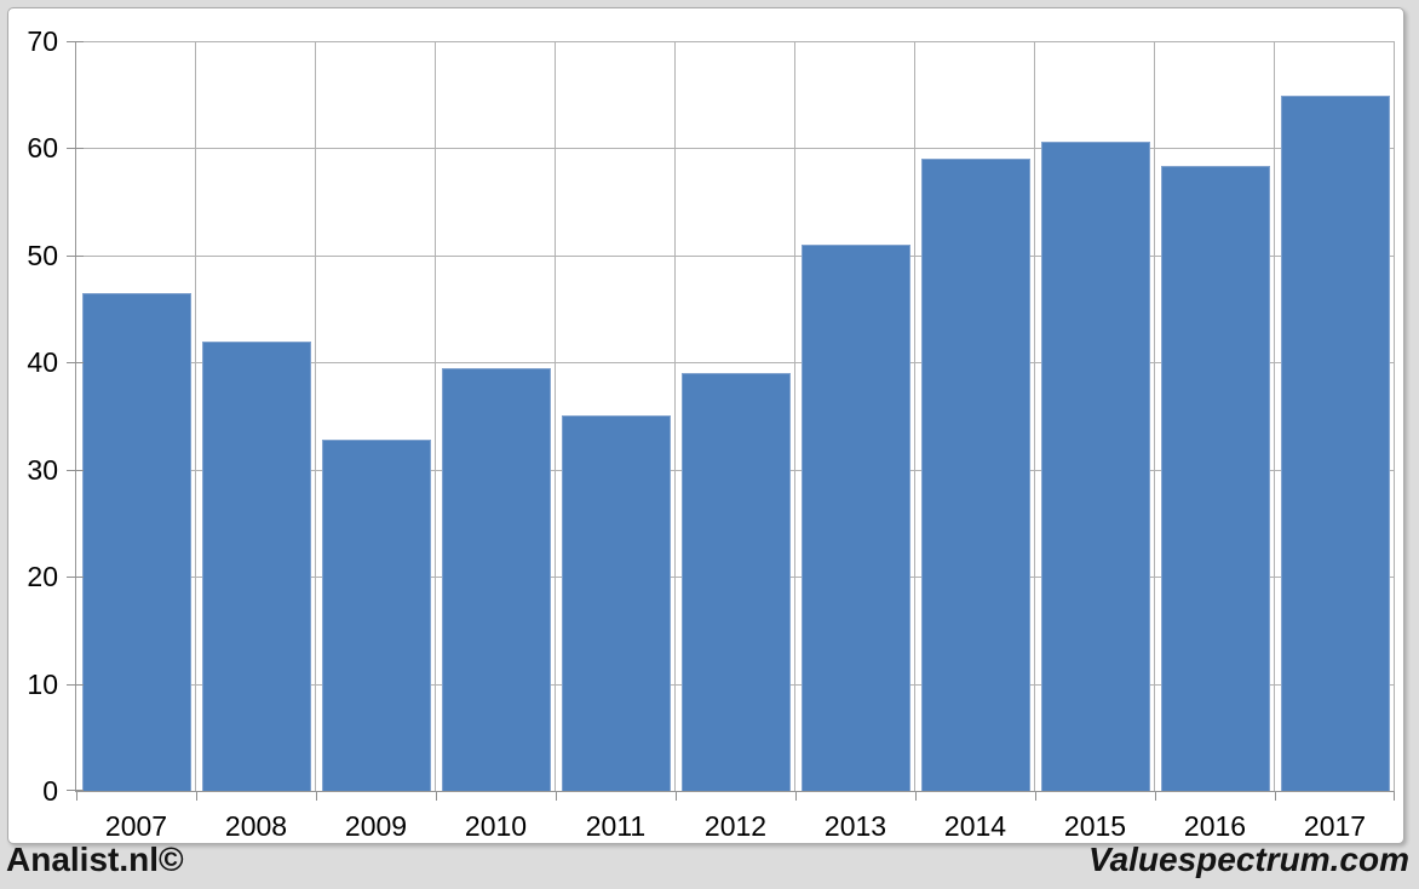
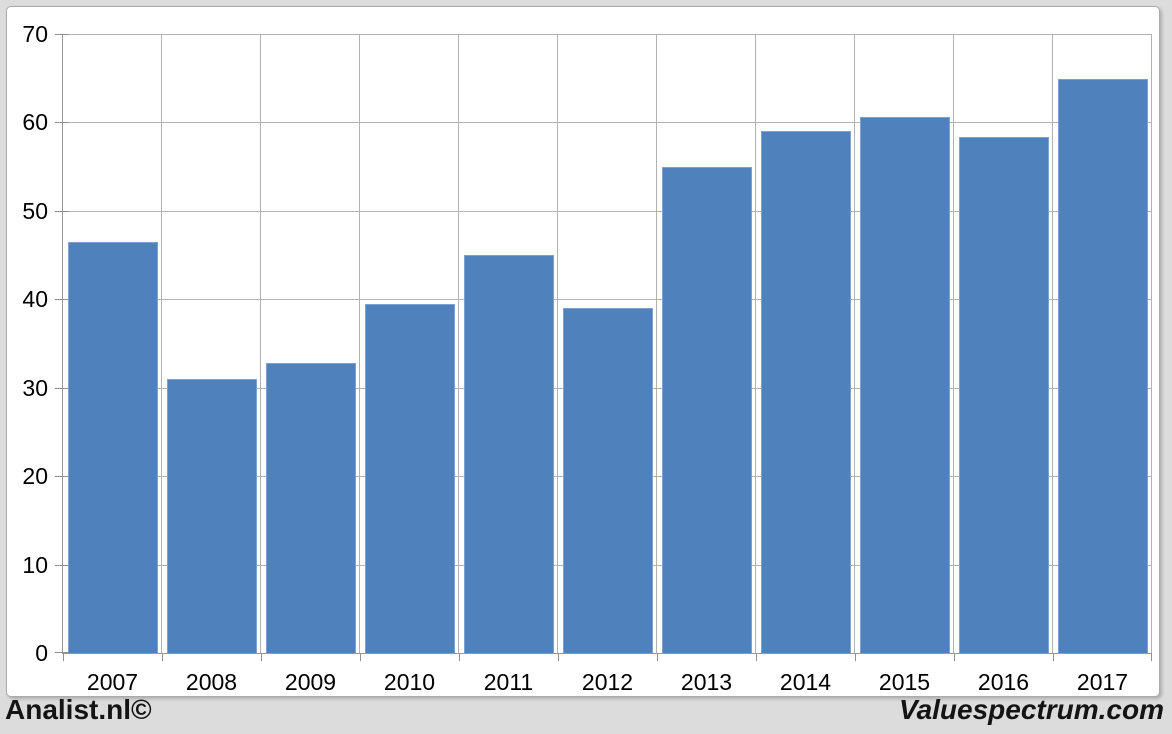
2008: 42 -> 31
2011: 35 -> 45
2013: 51 -> 55
